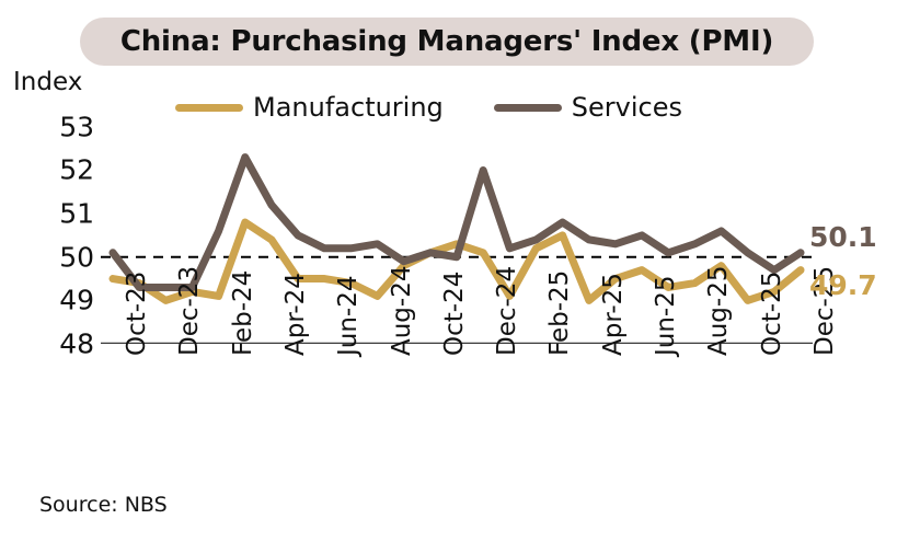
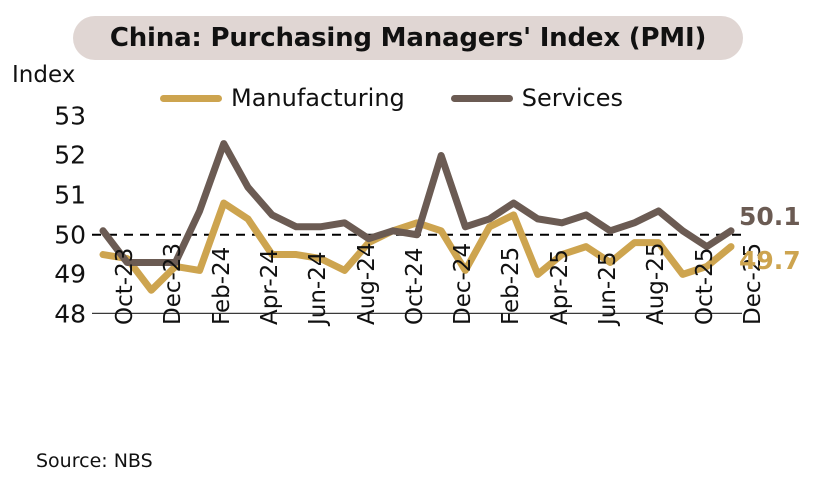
Manufacturing/Dec-23: 49.0 -> 48.6
Manufacturing/Aug-25: 49.4 -> 49.8
